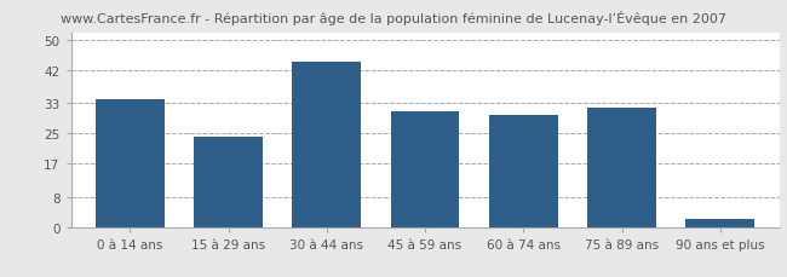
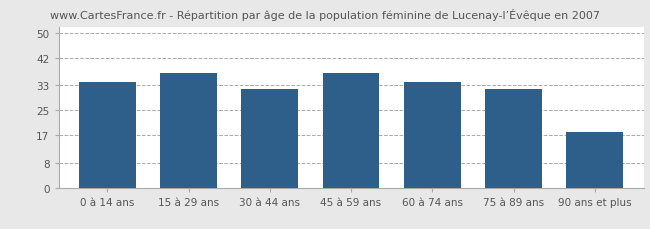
15 à 29 ans: 24 -> 37
30 à 44 ans: 44 -> 32
45 à 59 ans: 31 -> 37
60 à 74 ans: 30 -> 34
90 ans et plus: 2 -> 18
